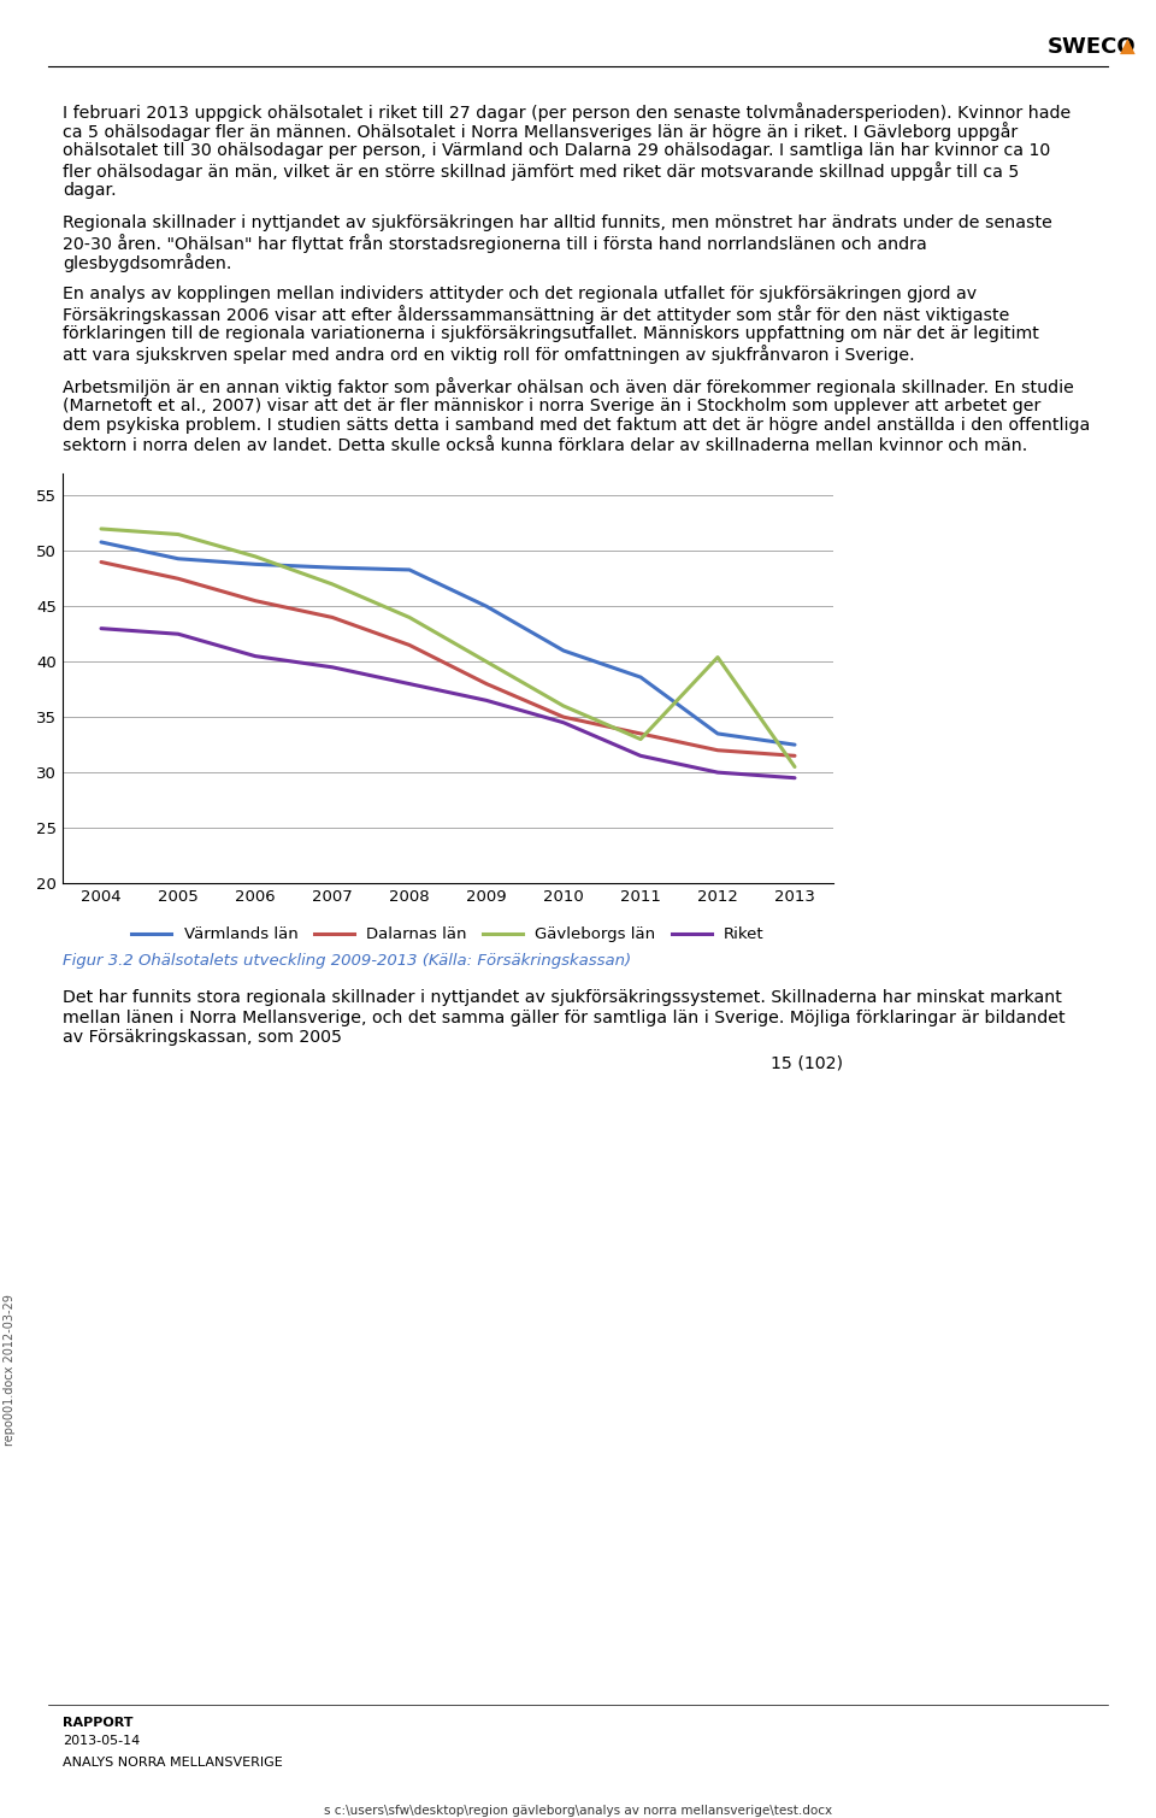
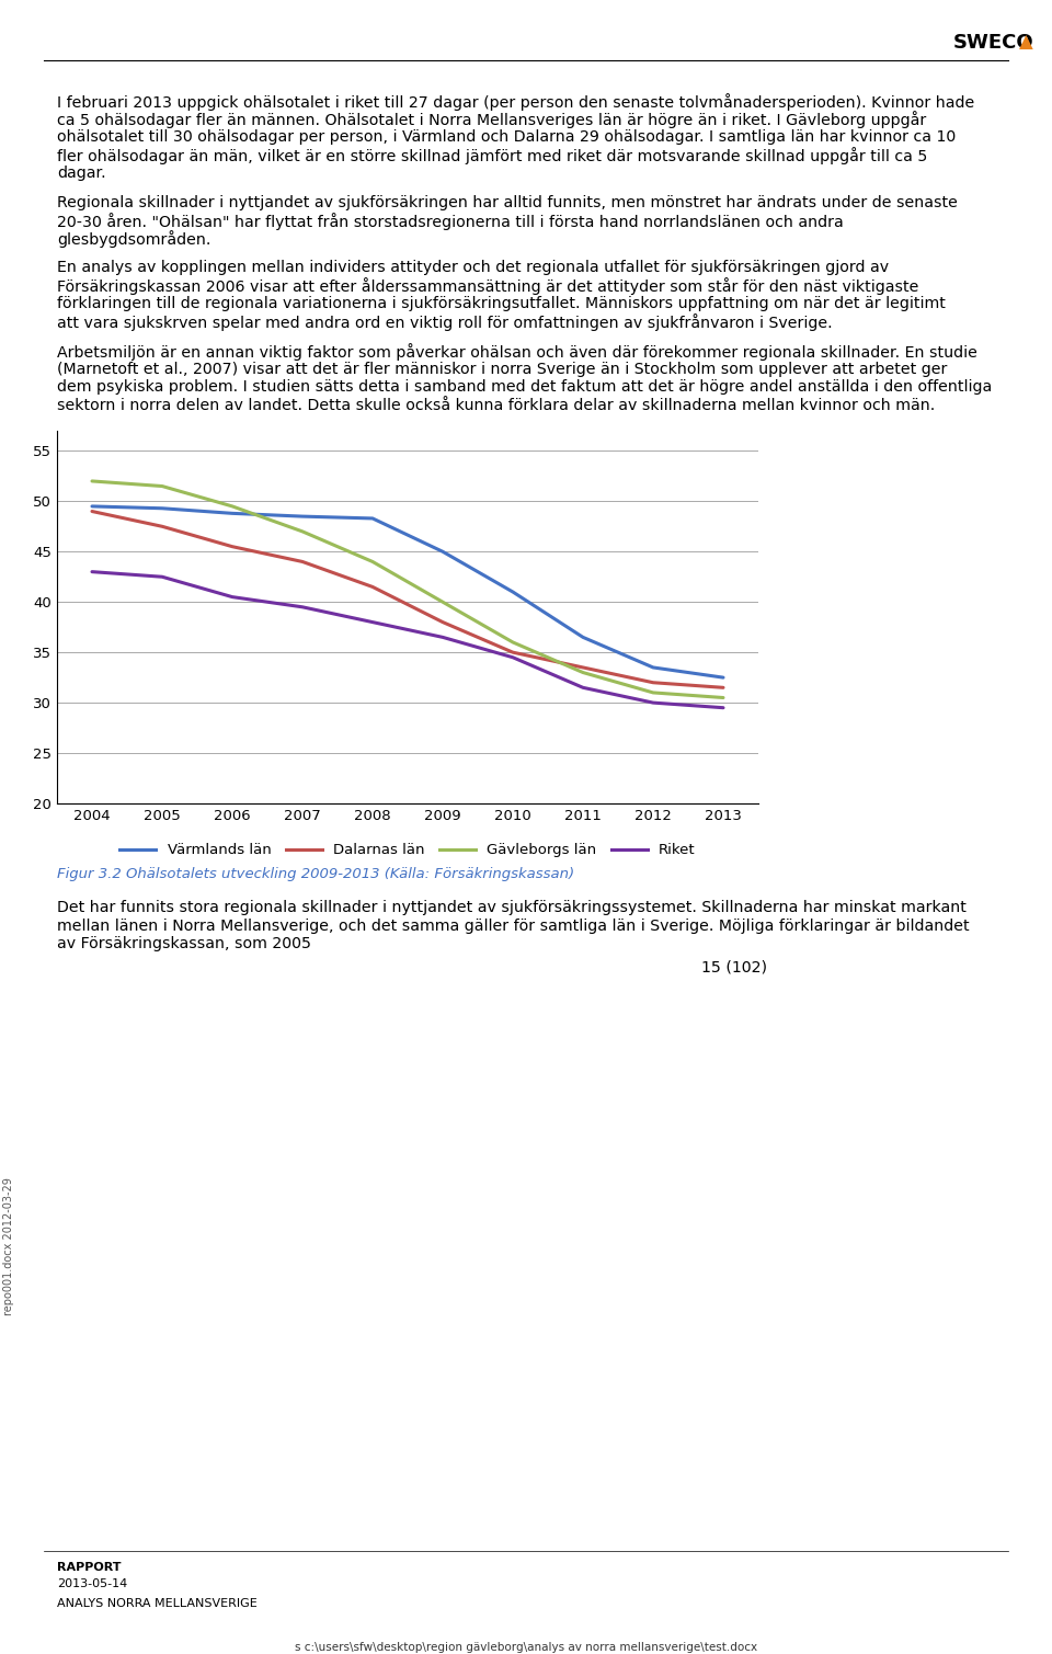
Värmlands län/2004: 50.8 -> 49.5
Värmlands län/2011: 38.6 -> 36.5
Gävleborgs län/2012: 40.4 -> 31.0
